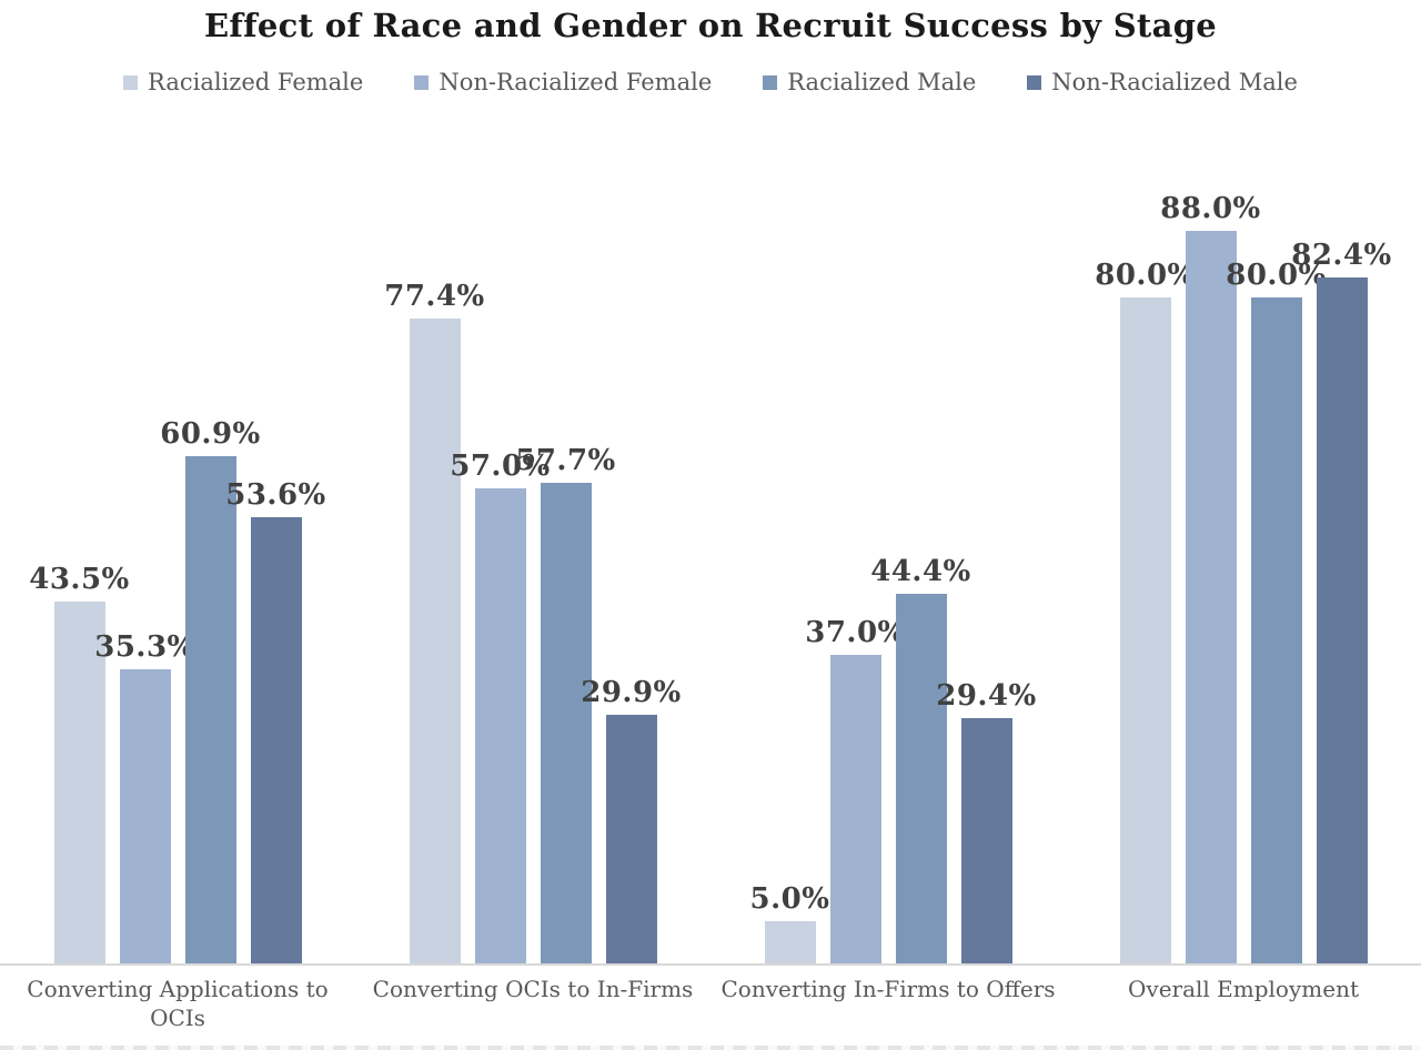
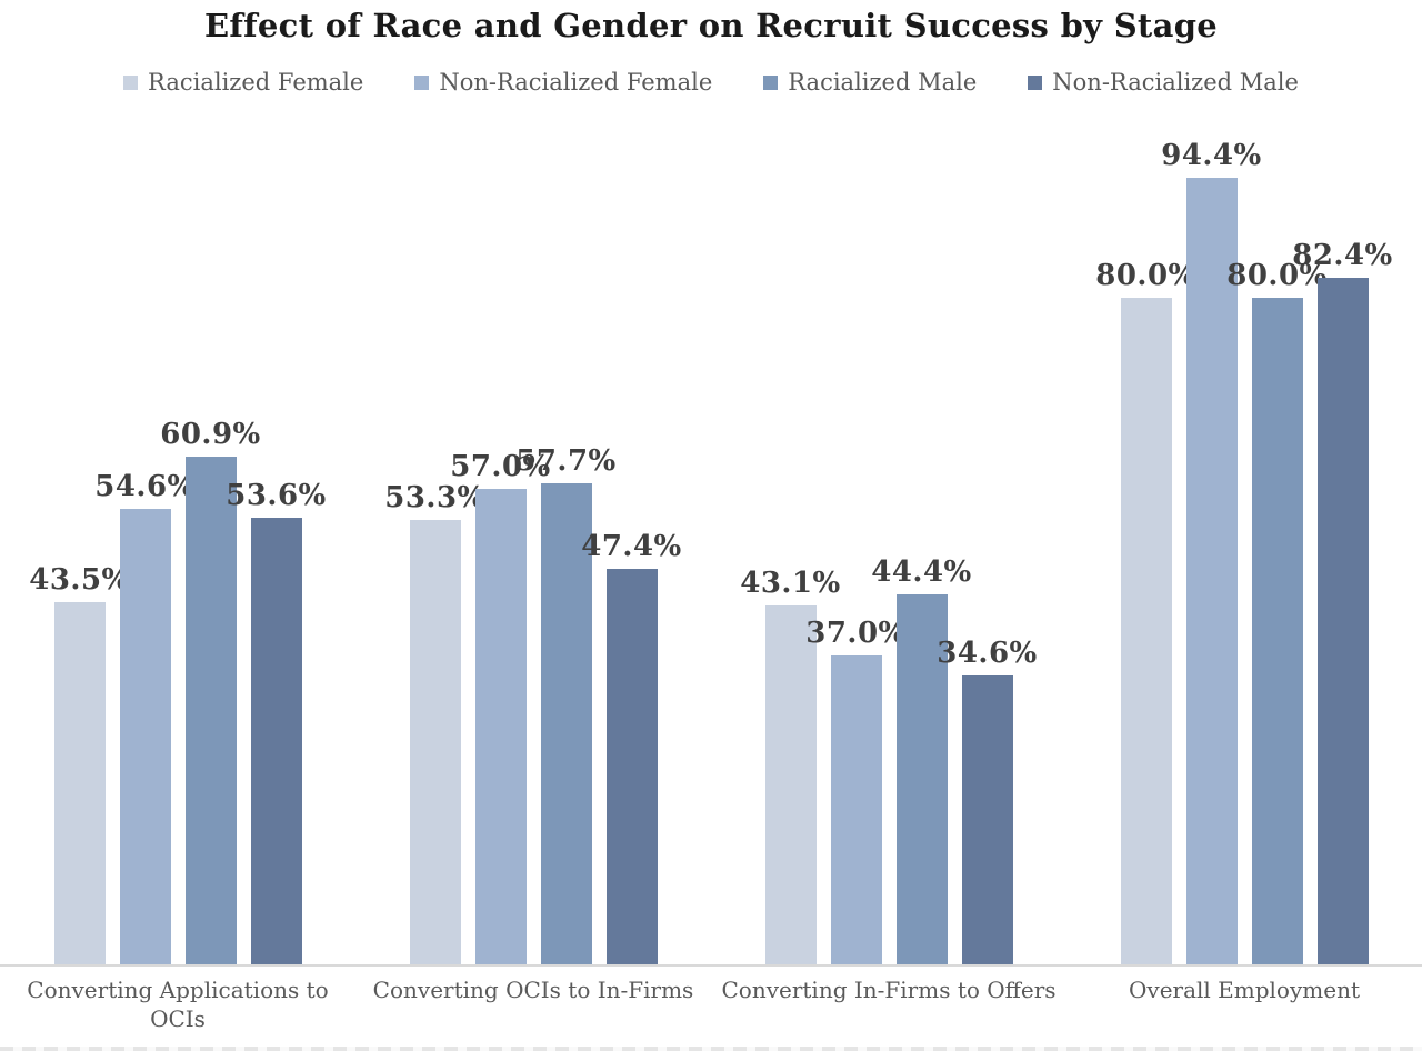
Non-Racialized Female/Converting Applications to OCIs: 35.3% -> 54.6%
Racialized Female/Converting OCIs to In-Firms: 77.4% -> 53.3%
Non-Racialized Male/Converting OCIs to In-Firms: 29.9% -> 47.4%
Racialized Female/Converting In-Firms to Offers: 5.0% -> 43.1%
Non-Racialized Male/Converting In-Firms to Offers: 29.4% -> 34.6%
Non-Racialized Female/Overall Employment: 88.0% -> 94.4%
